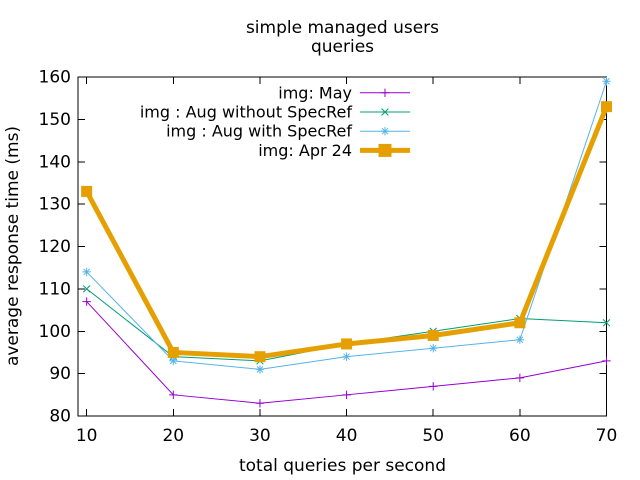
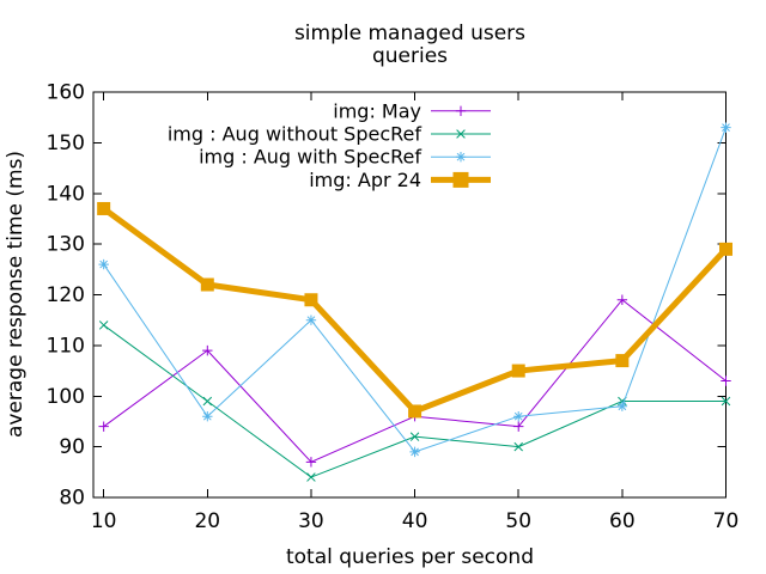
img: May/10: 107 -> 94
img : Aug without SpecRef/10: 110 -> 114
img : Aug with SpecRef/10: 114 -> 126
img: Apr 24/10: 133 -> 137
img: May/20: 85 -> 109
img : Aug without SpecRef/20: 94 -> 99
img : Aug with SpecRef/20: 93 -> 96
img: Apr 24/20: 95 -> 122
img: May/30: 83 -> 87
img : Aug without SpecRef/30: 93 -> 84
img : Aug with SpecRef/30: 91 -> 115
img: Apr 24/30: 94 -> 119
img: May/40: 85 -> 96
img : Aug without SpecRef/40: 97 -> 92
img : Aug with SpecRef/40: 94 -> 89
img: May/50: 87 -> 94
img : Aug without SpecRef/50: 100 -> 90
img: Apr 24/50: 99 -> 105
img: May/60: 89 -> 119
img : Aug without SpecRef/60: 103 -> 99
img: Apr 24/60: 102 -> 107
img: May/70: 93 -> 103
img : Aug without SpecRef/70: 102 -> 99
img : Aug with SpecRef/70: 159 -> 153
img: Apr 24/70: 153 -> 129
